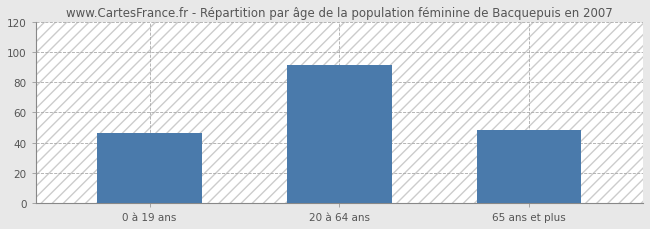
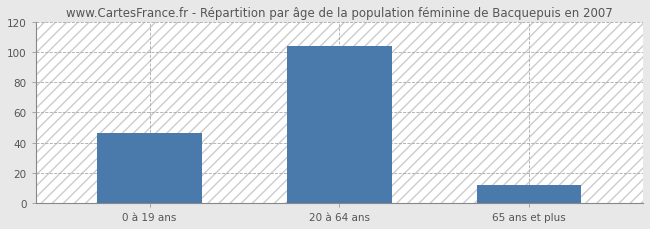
20 à 64 ans: 91 -> 104
65 ans et plus: 48 -> 12
